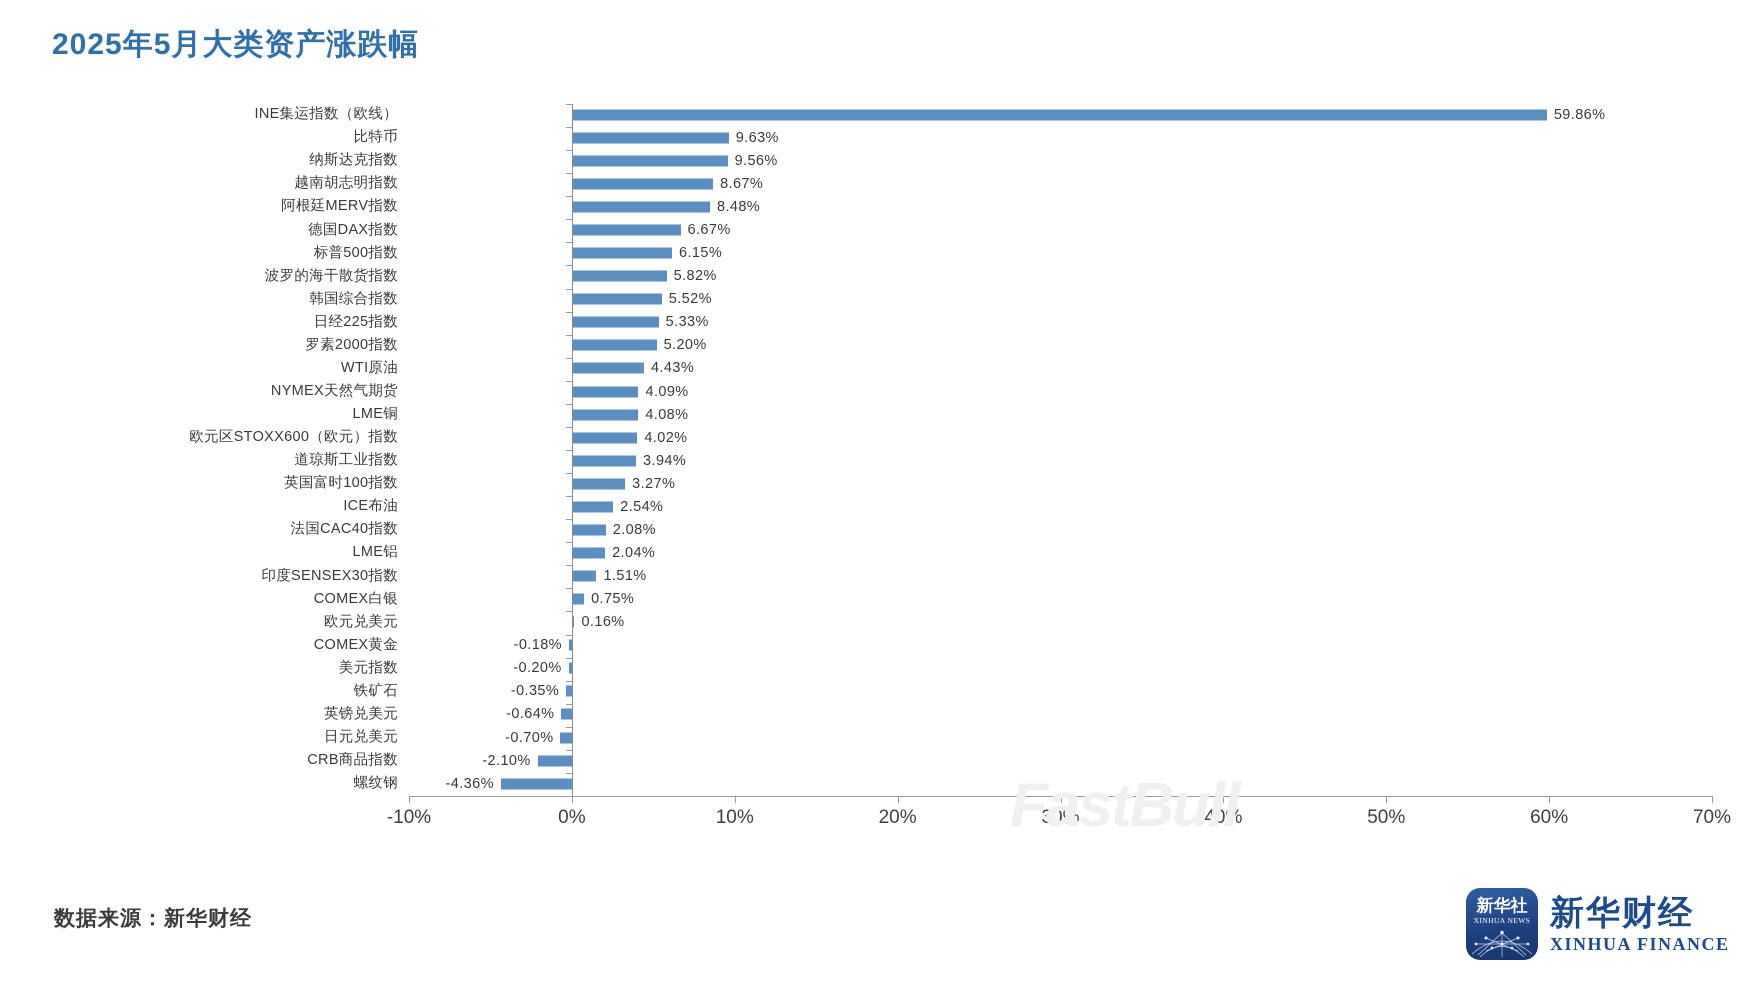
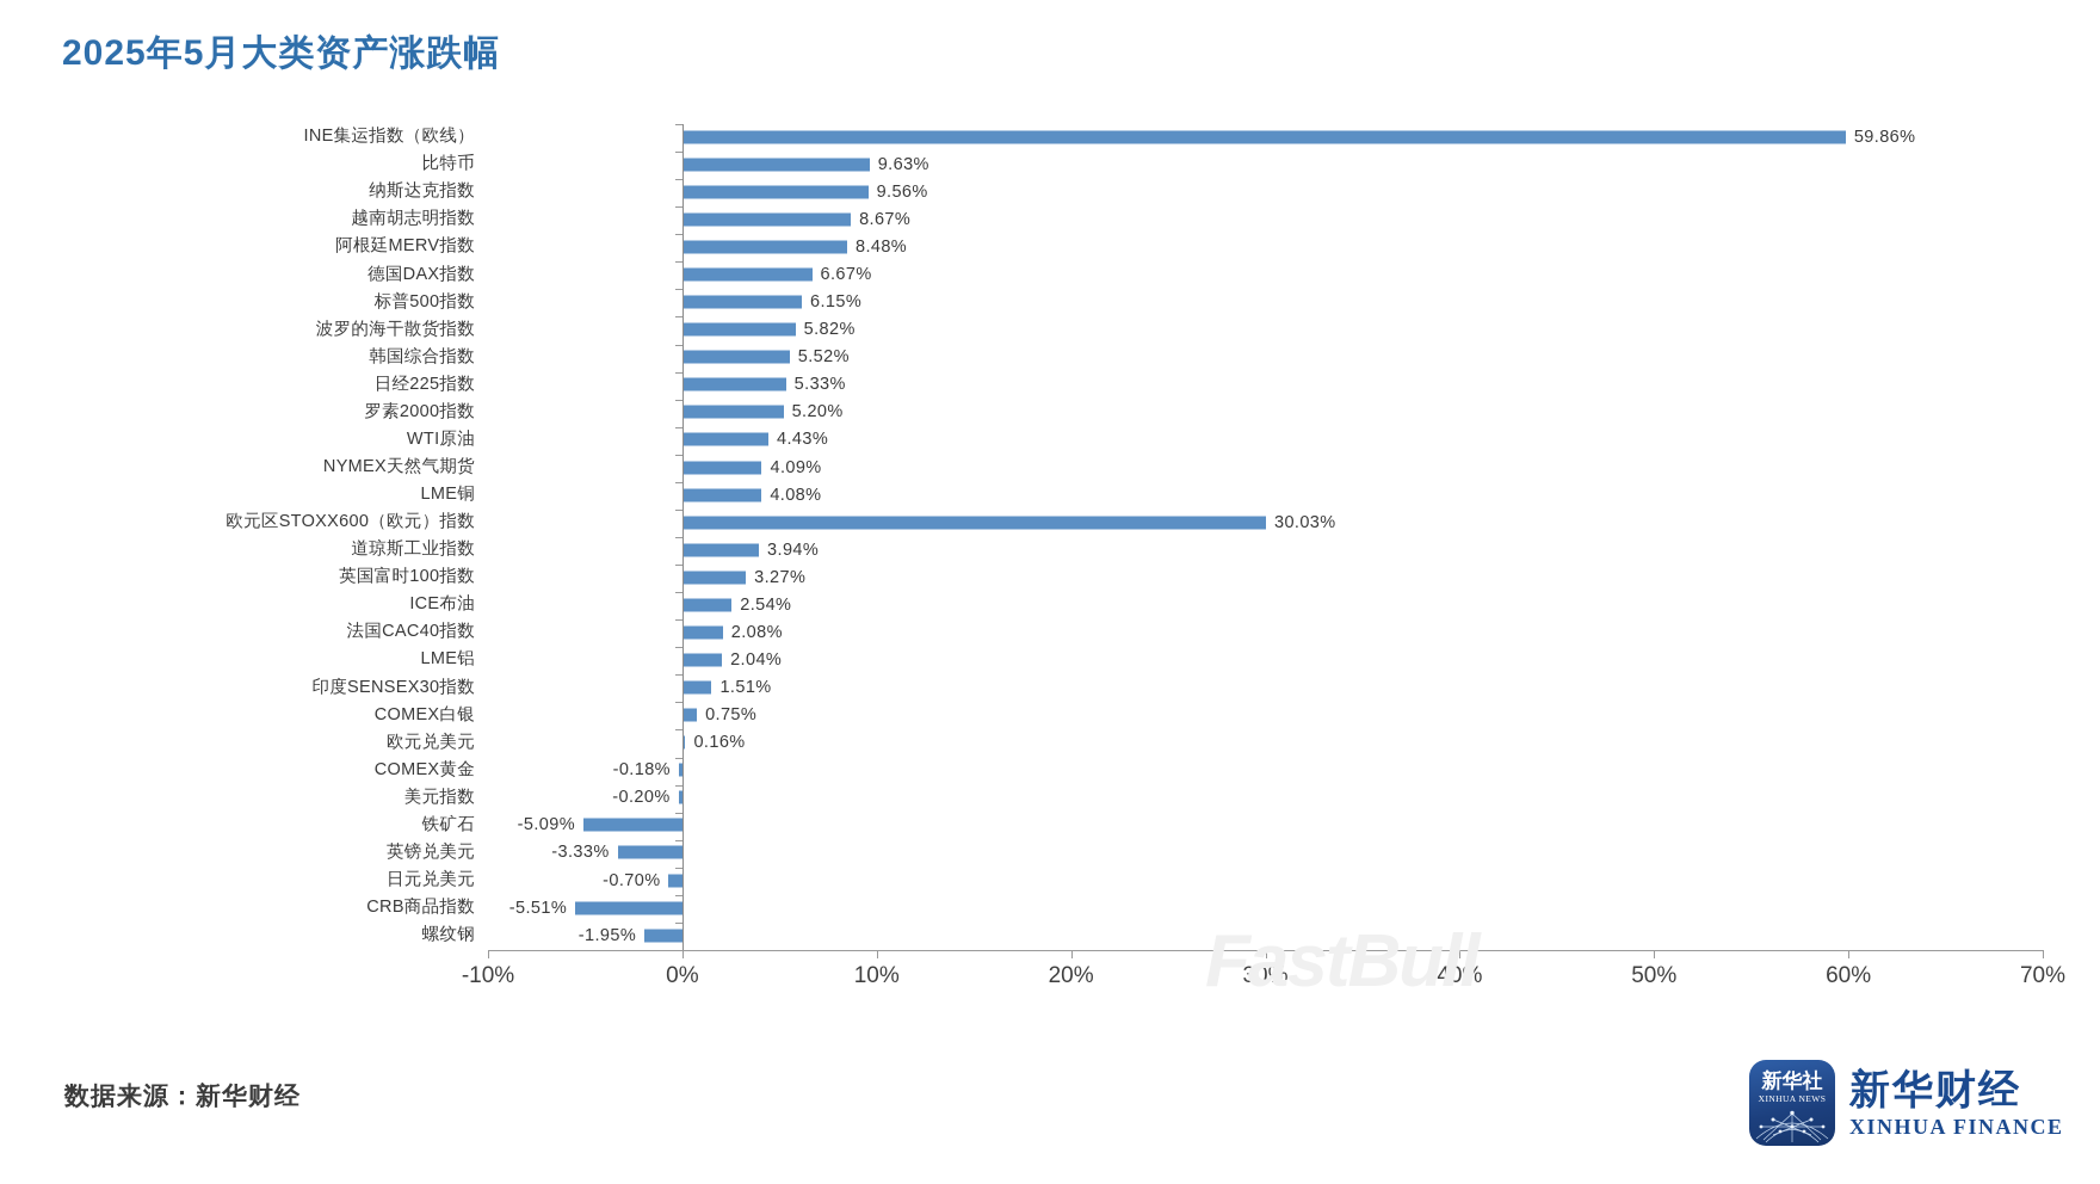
欧元区STOXX600（欧元）指数: 4.02% -> 30.03%
铁矿石: -0.35% -> -5.09%
英镑兑美元: -0.64% -> -3.33%
CRB商品指数: -2.10% -> -5.51%
螺纹钢: -4.36% -> -1.95%
